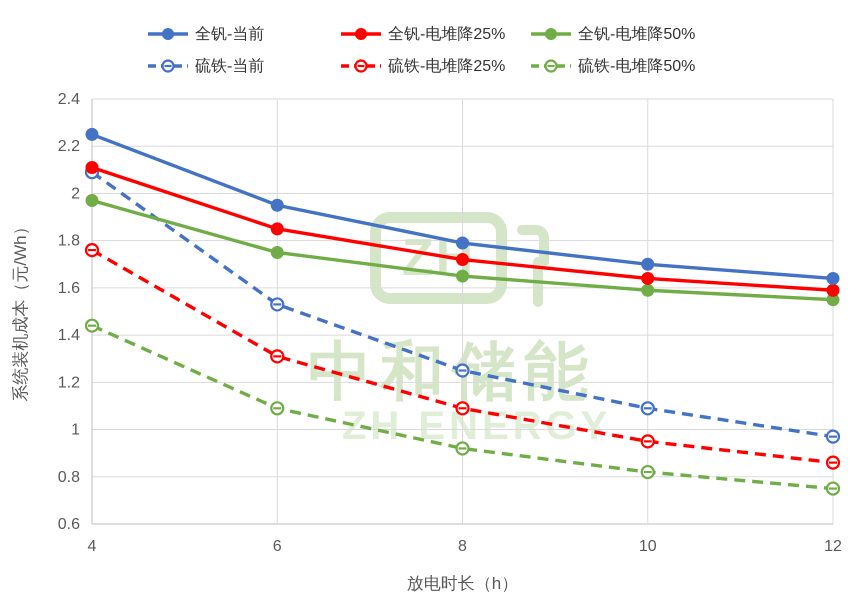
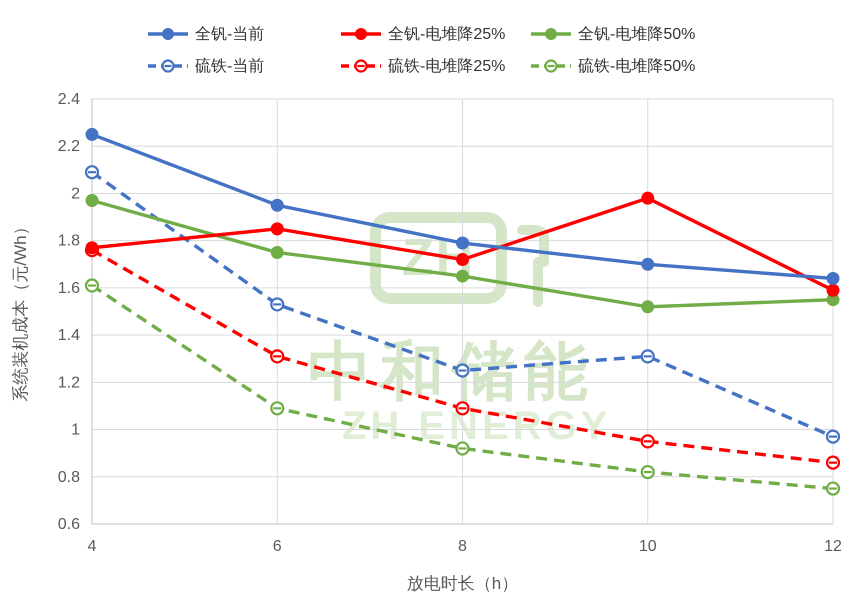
全钒-电堆降25%/4: 2.11 -> 1.77
硫铁-电堆降50%/4: 1.44 -> 1.61
全钒-电堆降25%/10: 1.64 -> 1.98
全钒-电堆降50%/10: 1.59 -> 1.52
硫铁-当前/10: 1.09 -> 1.31
